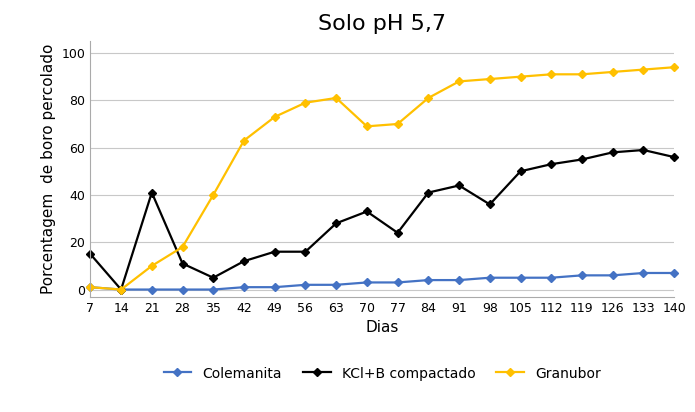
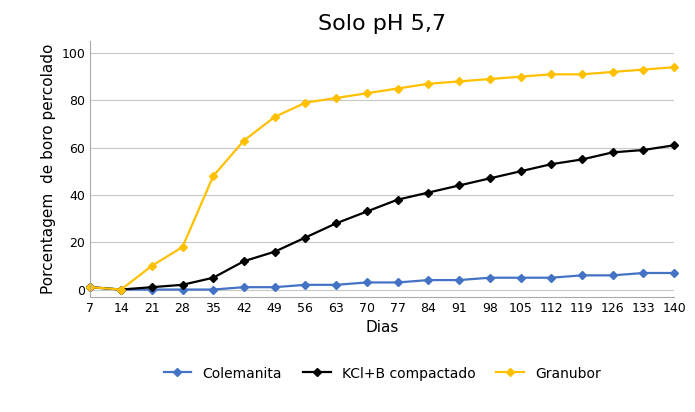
KCl+B compactado/7: 15 -> 1
KCl+B compactado/21: 41 -> 1
KCl+B compactado/28: 11 -> 2
Granubor/35: 40 -> 48
KCl+B compactado/56: 16 -> 22
Granubor/70: 69 -> 83
KCl+B compactado/77: 24 -> 38
Granubor/77: 70 -> 85
Granubor/84: 81 -> 87
KCl+B compactado/98: 36 -> 47
KCl+B compactado/140: 56 -> 61
